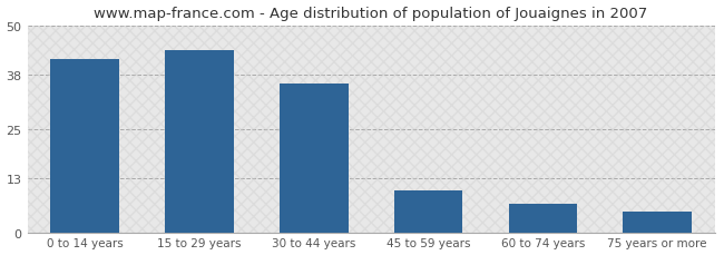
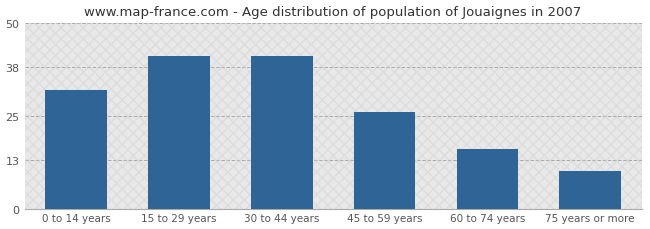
0 to 14 years: 42 -> 32
15 to 29 years: 44 -> 41
30 to 44 years: 36 -> 41
45 to 59 years: 10 -> 26
60 to 74 years: 7 -> 16
75 years or more: 5 -> 10
